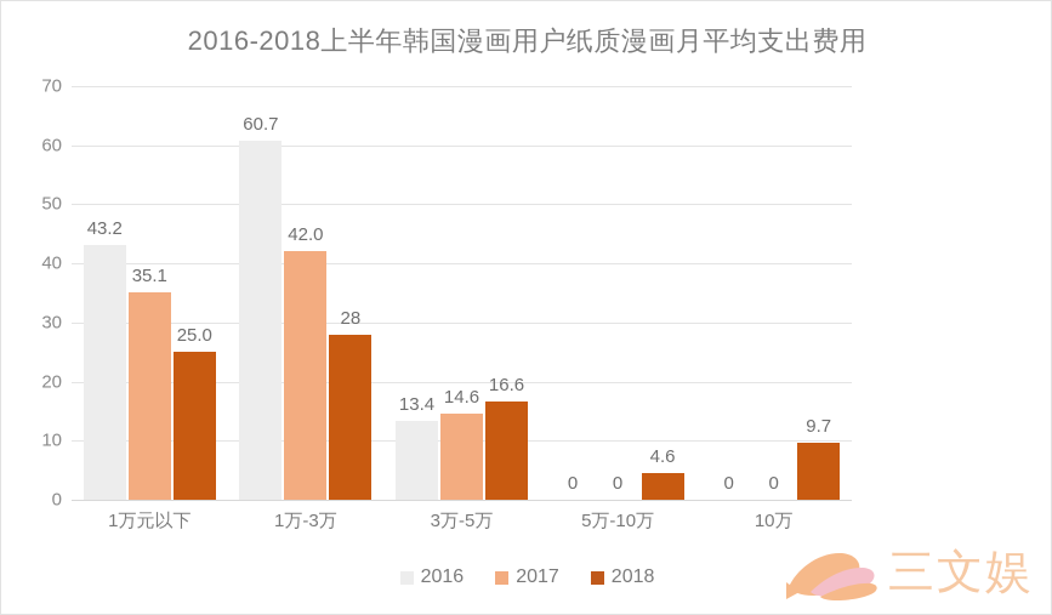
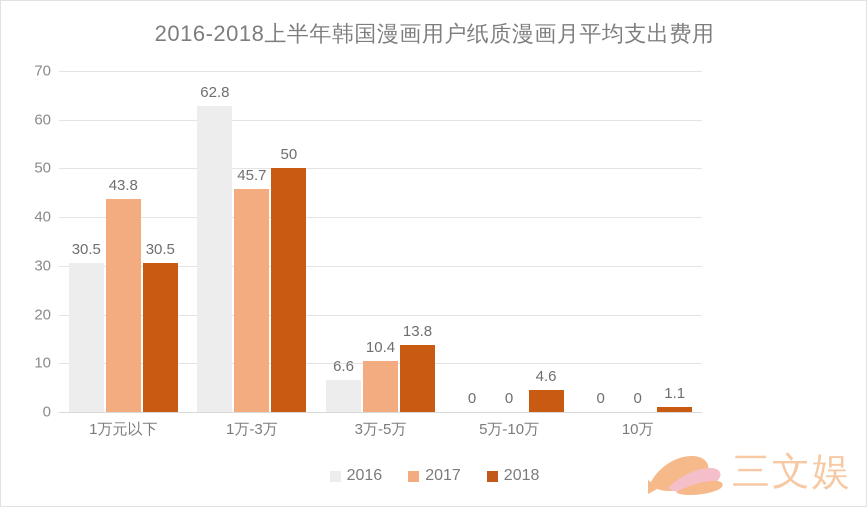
2016/1万元以下: 43.2 -> 30.5
2017/1万元以下: 35.1 -> 43.8
2018/1万元以下: 25.0 -> 30.5
2016/1万-3万: 60.7 -> 62.8
2017/1万-3万: 42.0 -> 45.7
2018/1万-3万: 28 -> 50
2016/3万-5万: 13.4 -> 6.6
2017/3万-5万: 14.6 -> 10.4
2018/3万-5万: 16.6 -> 13.8
2018/10万: 9.7 -> 1.1
